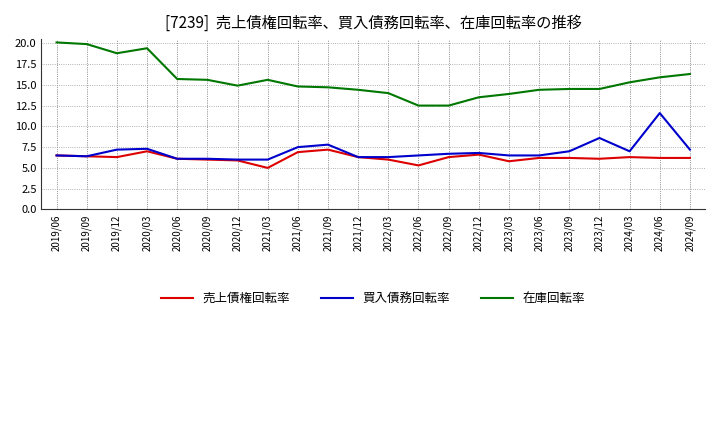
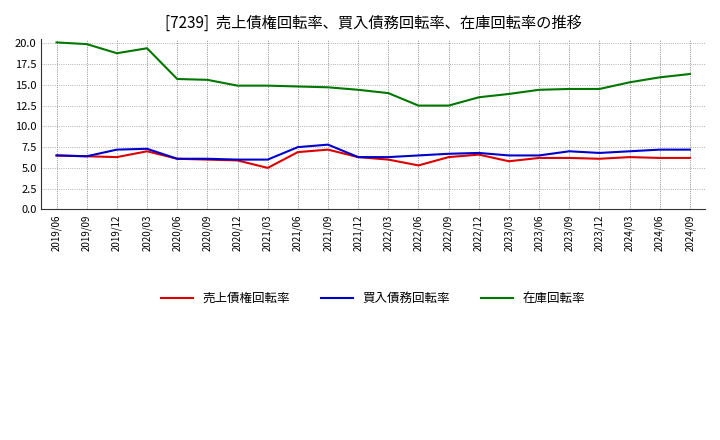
在庫回転率/2021/03: 15.6 -> 14.9
買入債務回転率/2023/12: 8.6 -> 6.8
買入債務回転率/2024/06: 11.6 -> 7.2
